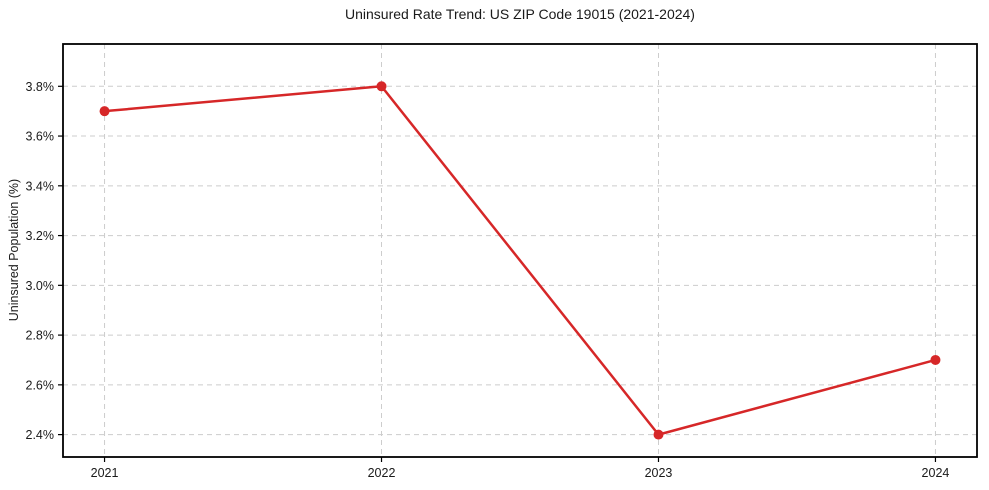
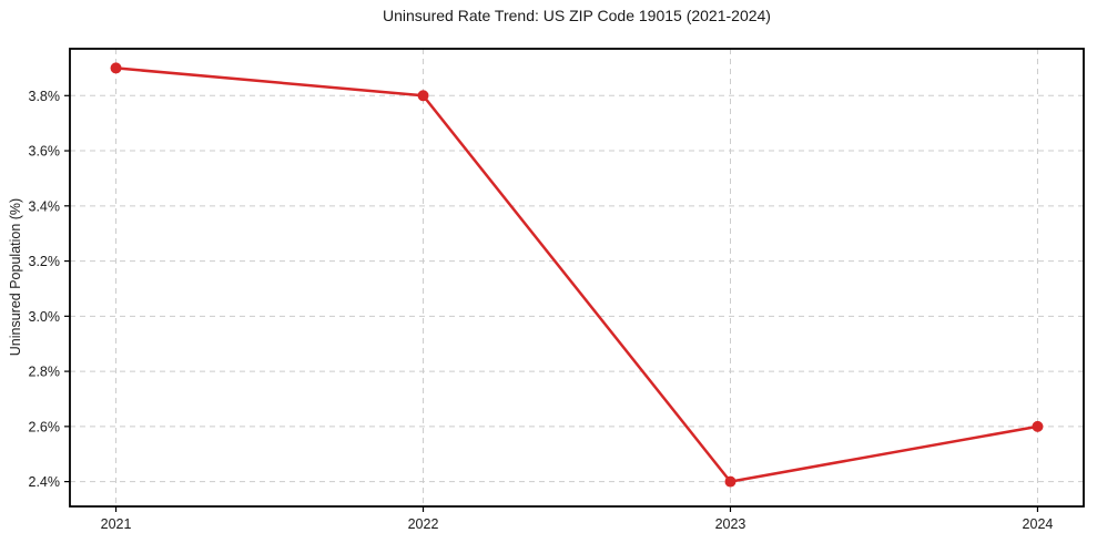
2021: 3.7% -> 3.9%
2024: 2.7% -> 2.6%
